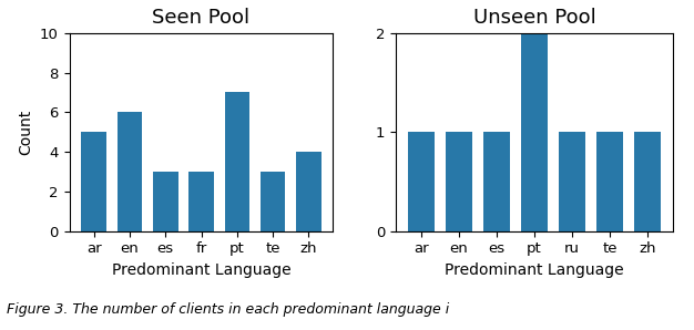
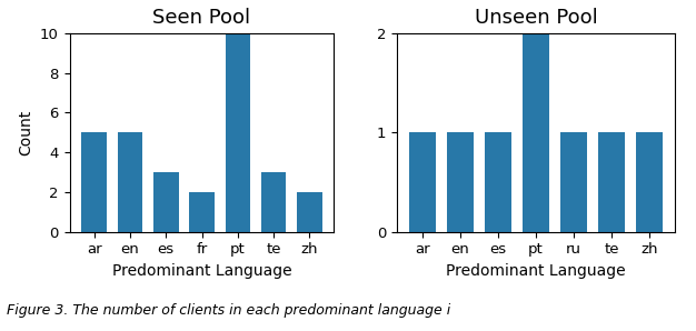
Seen Pool/en: 6 -> 5
Seen Pool/fr: 3 -> 2
Seen Pool/pt: 7 -> 10
Seen Pool/zh: 4 -> 2
